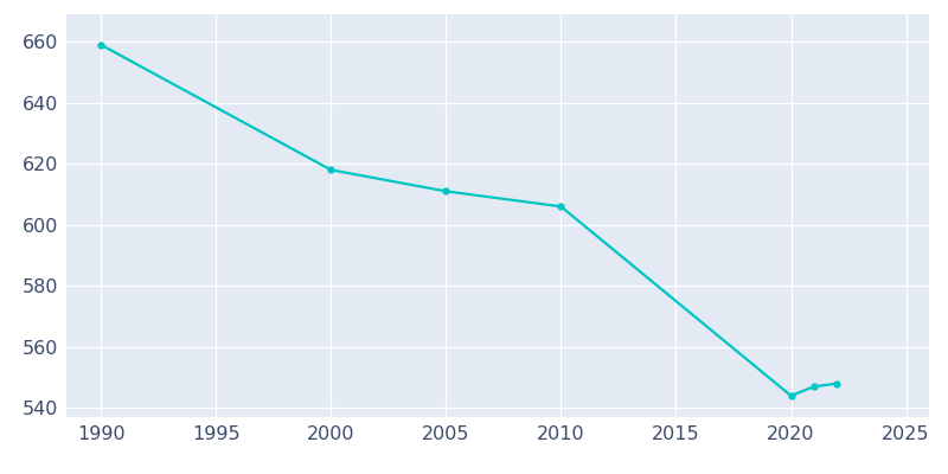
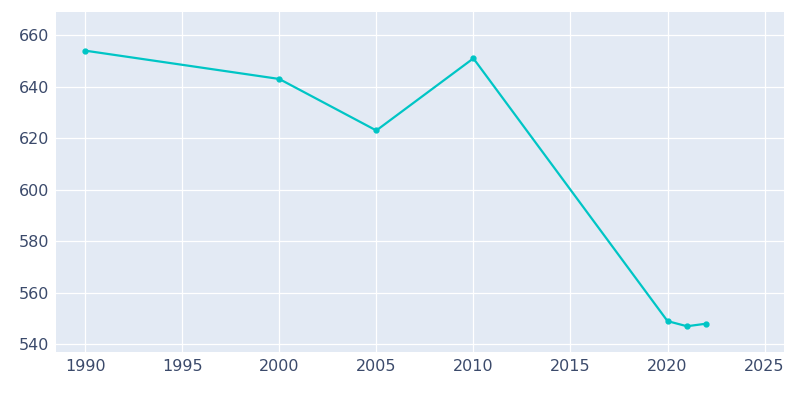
1990: 659 -> 654
2000: 618 -> 643
2005: 611 -> 623
2010: 606 -> 651
2020: 544 -> 549
